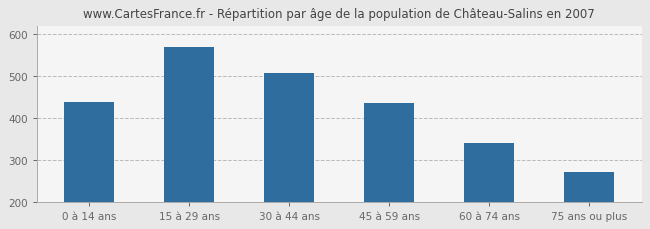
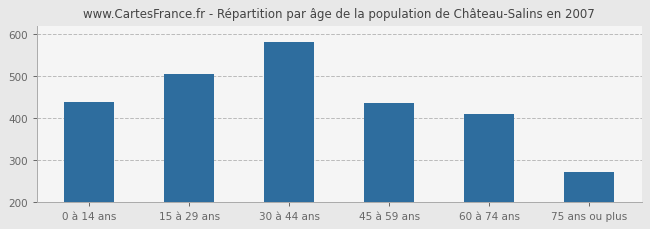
15 à 29 ans: 568 -> 505
30 à 44 ans: 508 -> 580
60 à 74 ans: 340 -> 410
